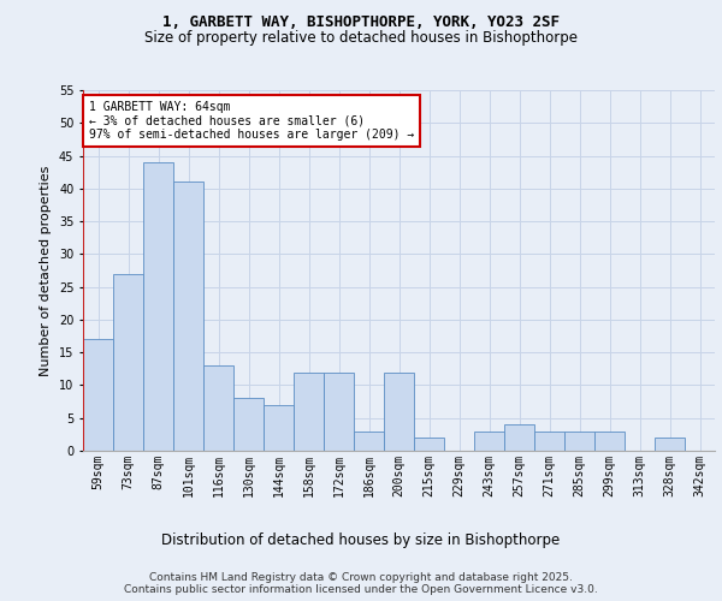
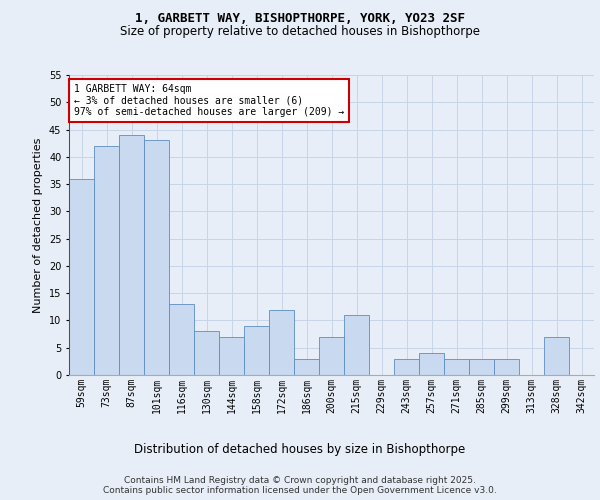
59sqm: 17 -> 36
73sqm: 27 -> 42
101sqm: 41 -> 43
158sqm: 12 -> 9
200sqm: 12 -> 7
215sqm: 2 -> 11
328sqm: 2 -> 7
